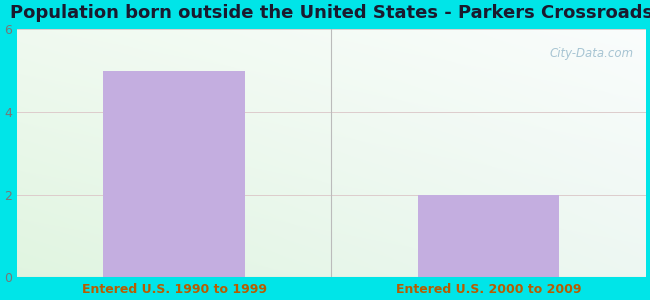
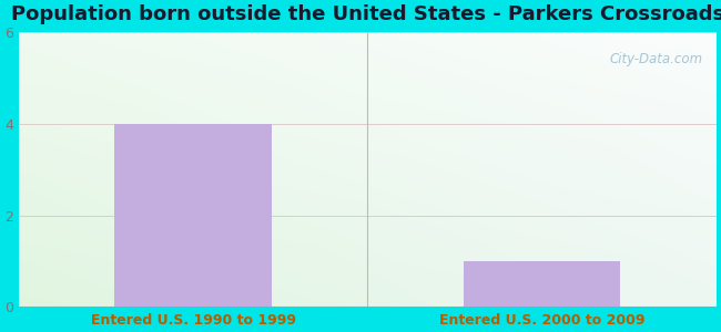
Entered U.S. 1990 to 1999: 5 -> 4
Entered U.S. 2000 to 2009: 2 -> 1
